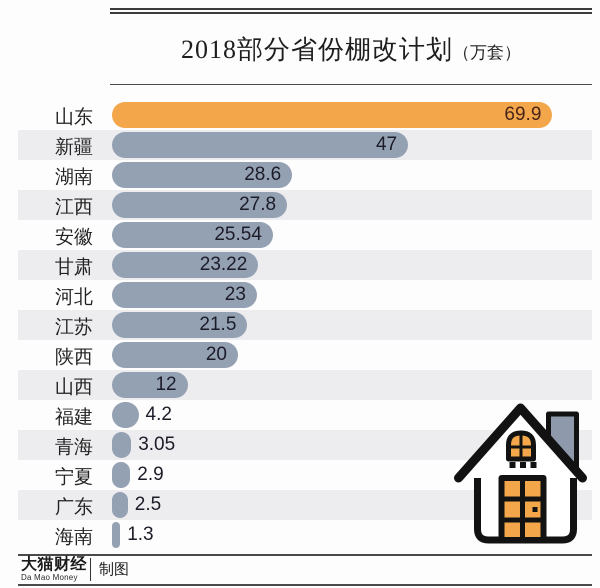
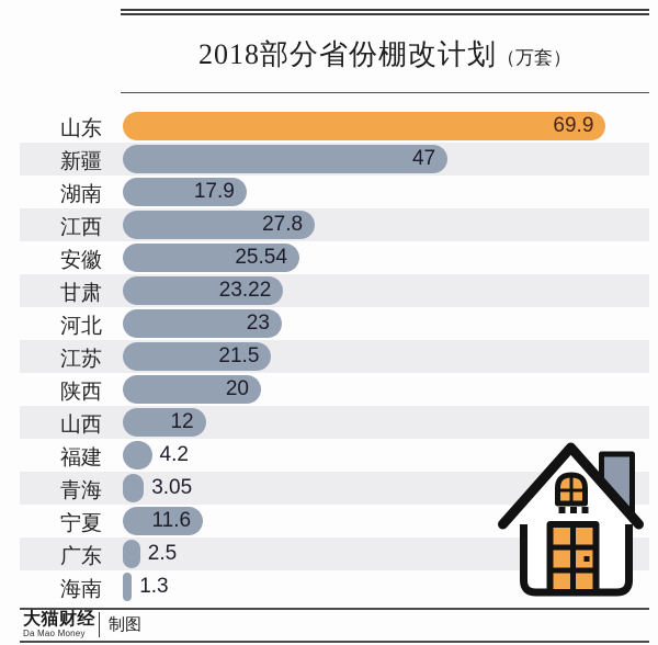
湖南: 28.6 -> 17.9
宁夏: 2.9 -> 11.6
